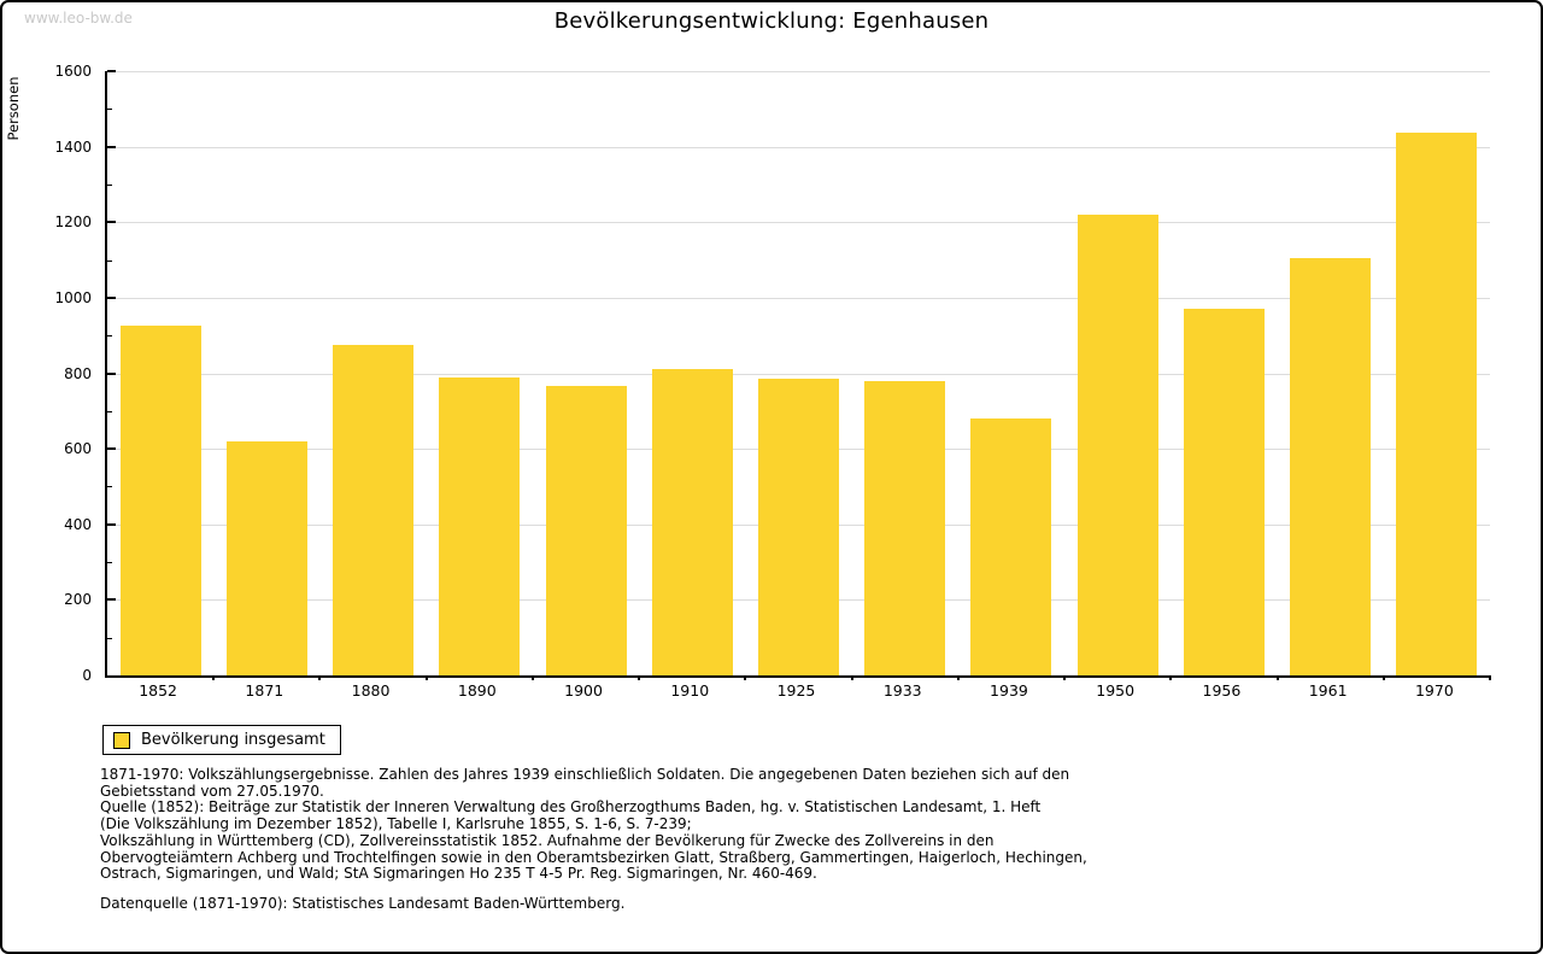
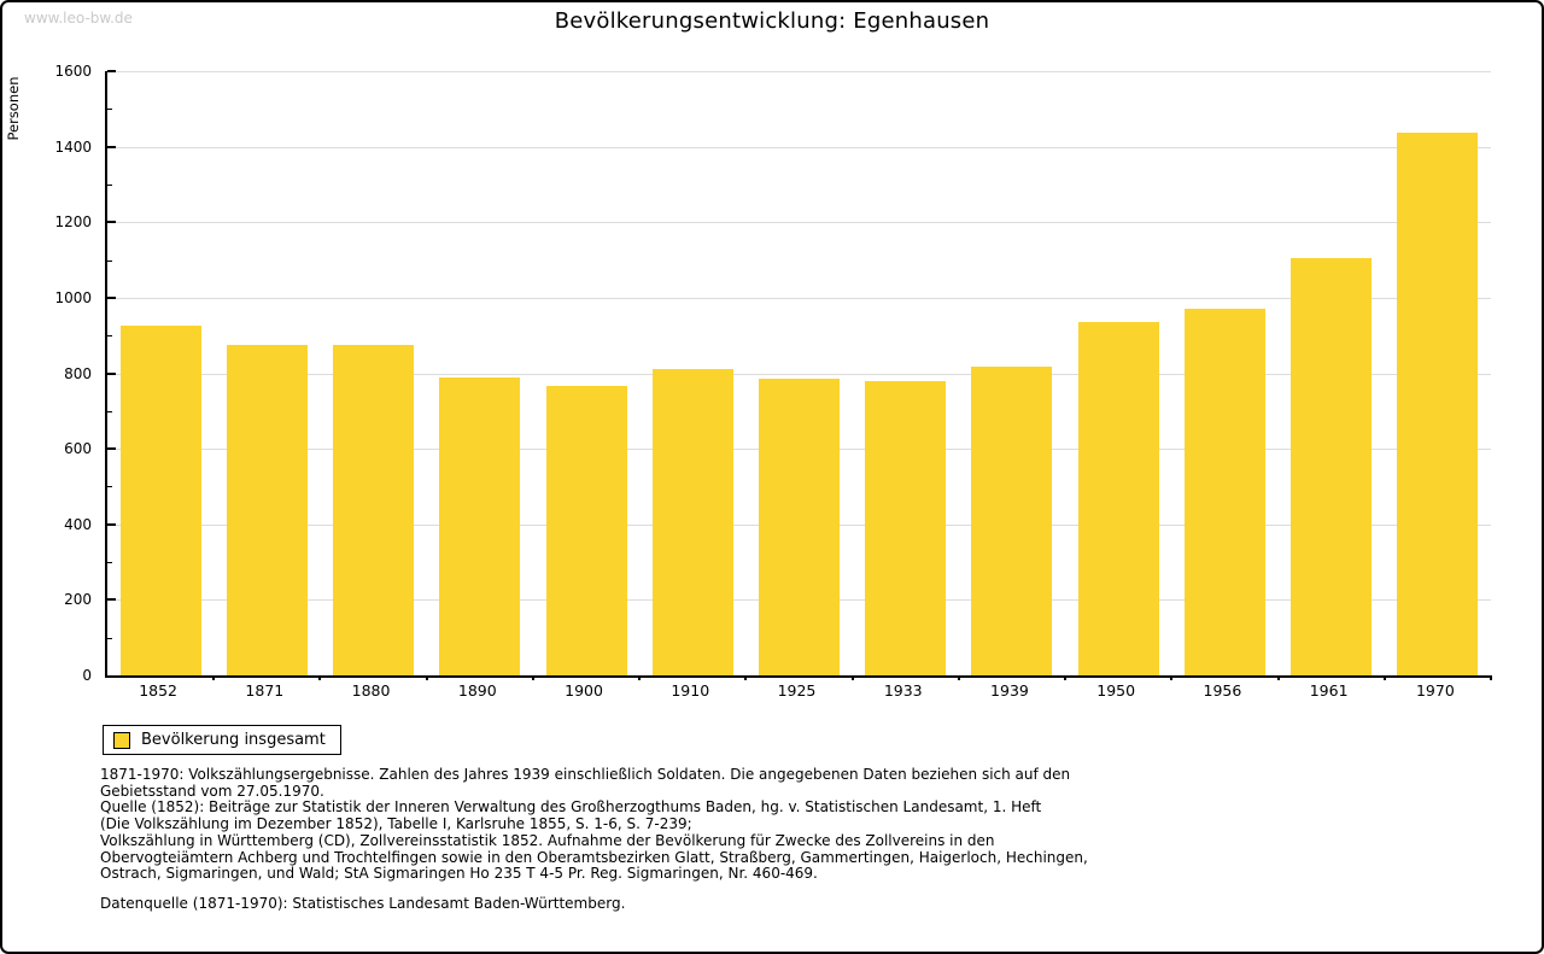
1871: 620 -> 880
1939: 680 -> 820
1950: 1220 -> 940
